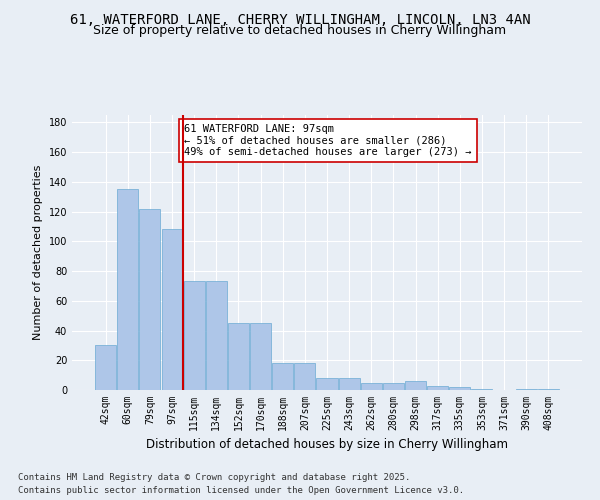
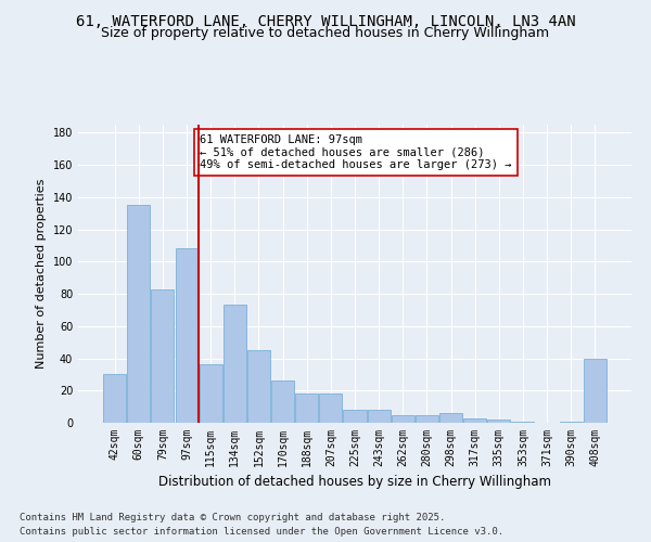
79sqm: 122 -> 83
115sqm: 73 -> 36
170sqm: 45 -> 26
408sqm: 1 -> 40
